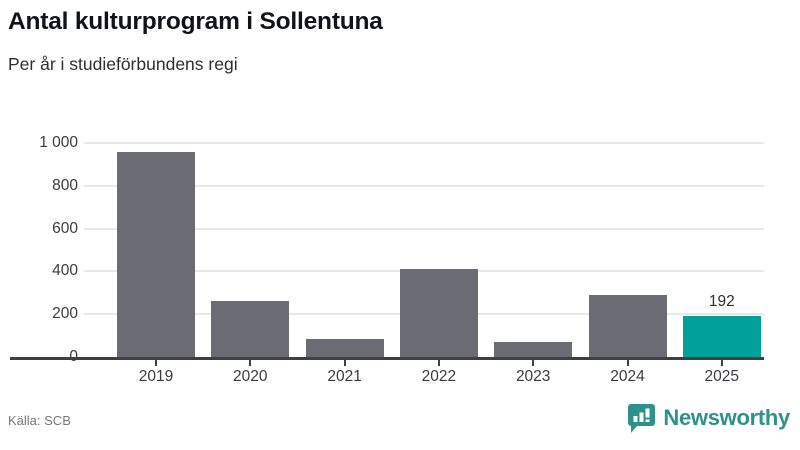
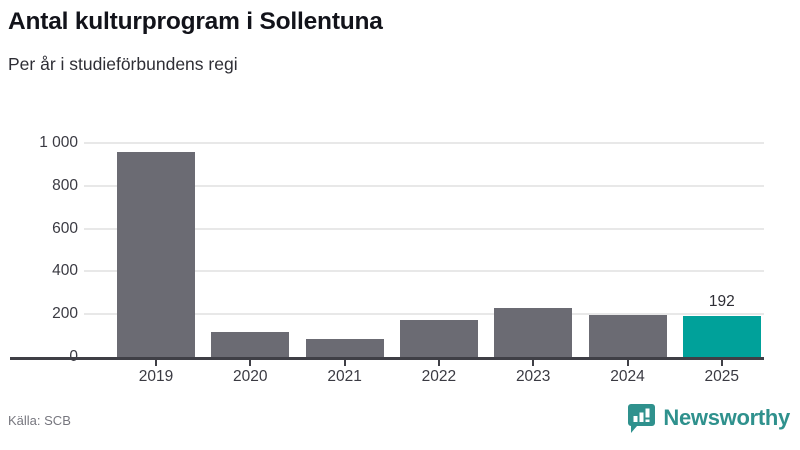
2020: 260 -> 120
2022: 410 -> 170
2023: 70 -> 230
2024: 290 -> 200
